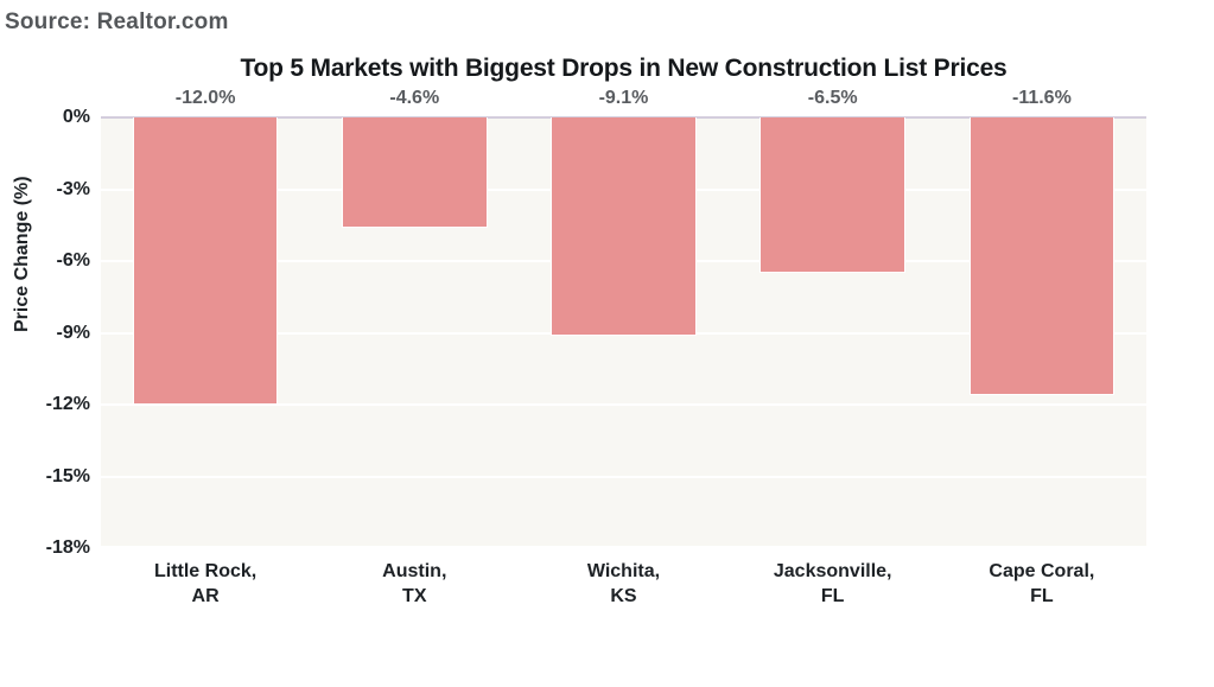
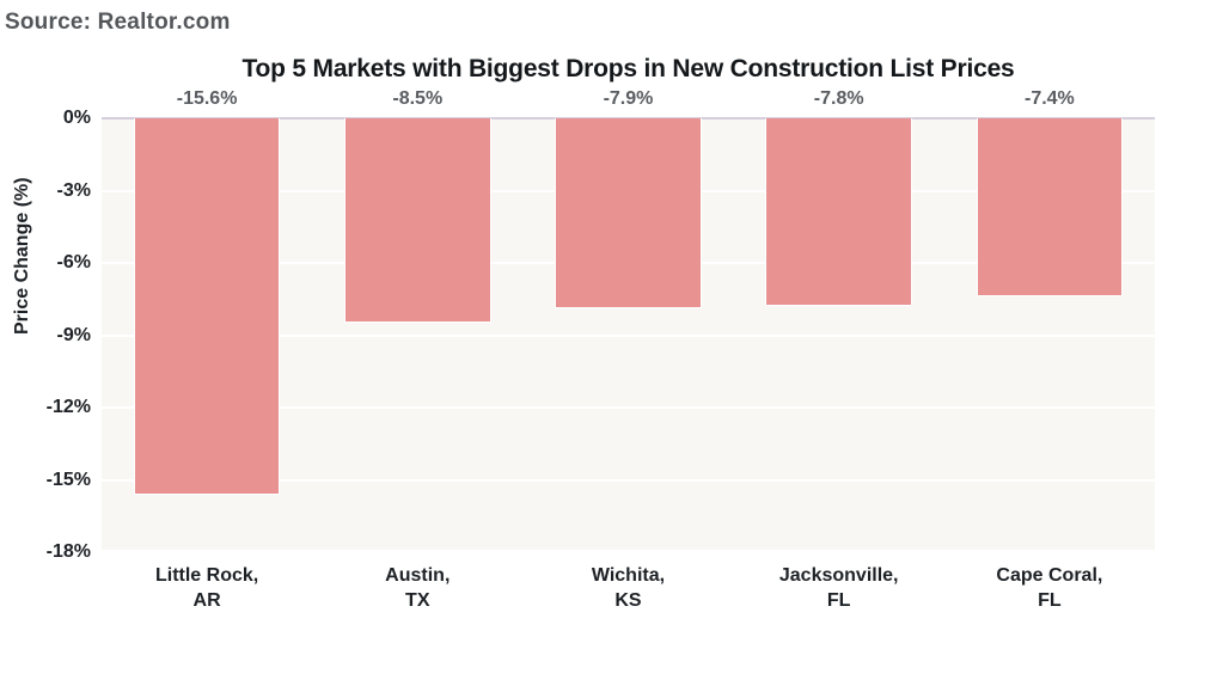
Little Rock, AR: -12.0% -> -15.6%
Austin, TX: -4.6% -> -8.5%
Wichita, KS: -9.1% -> -7.9%
Jacksonville, FL: -6.5% -> -7.8%
Cape Coral, FL: -11.6% -> -7.4%
